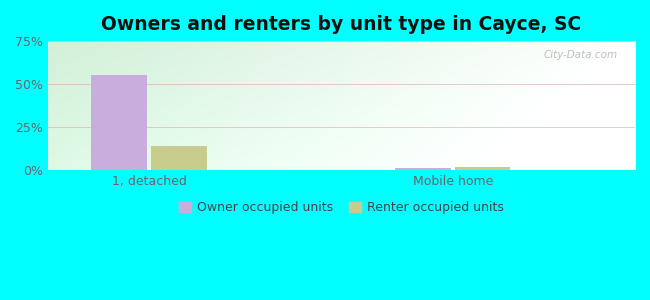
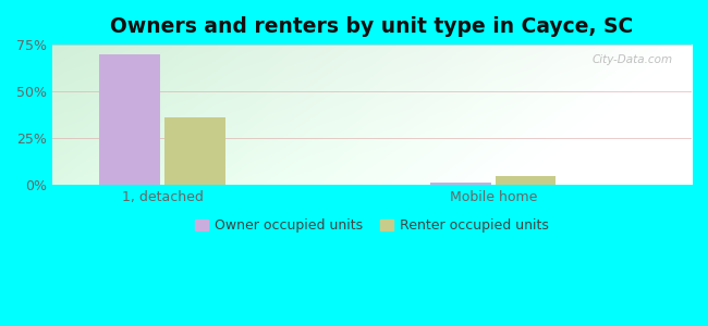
Owner occupied units/1, detached: 56% -> 70%
Renter occupied units/1, detached: 14% -> 36%
Renter occupied units/Mobile home: 2% -> 5%
